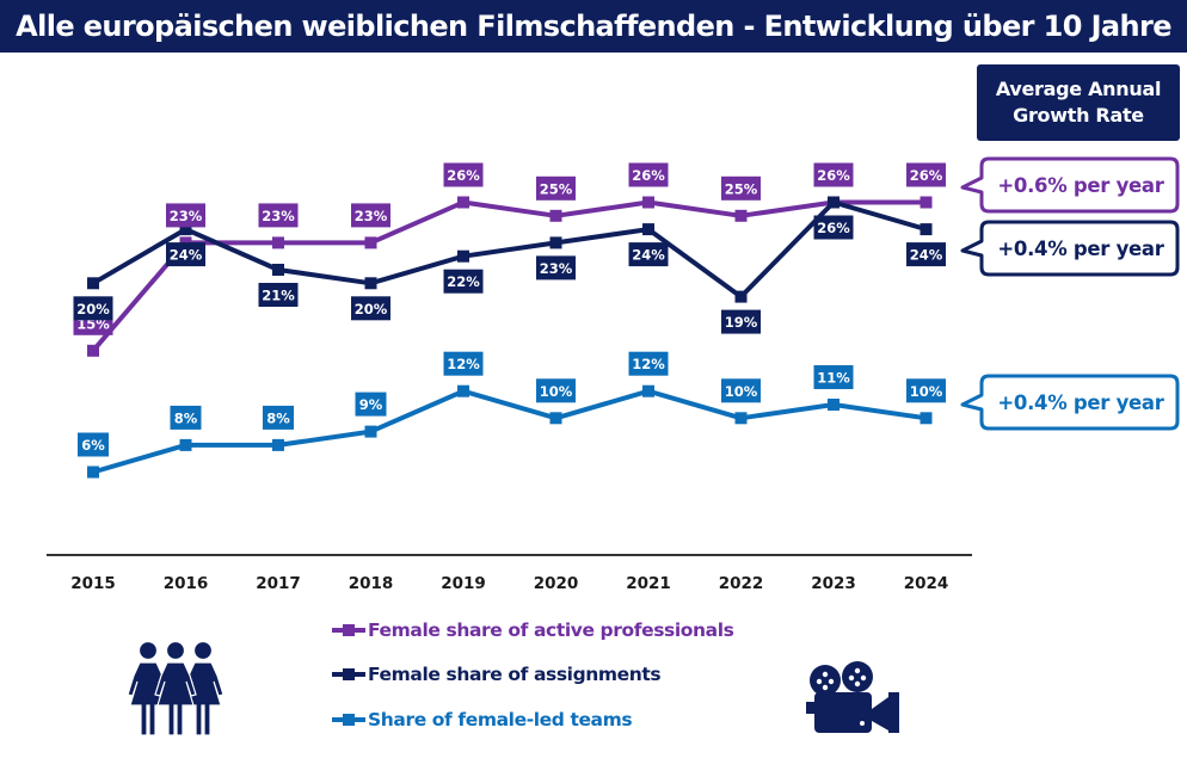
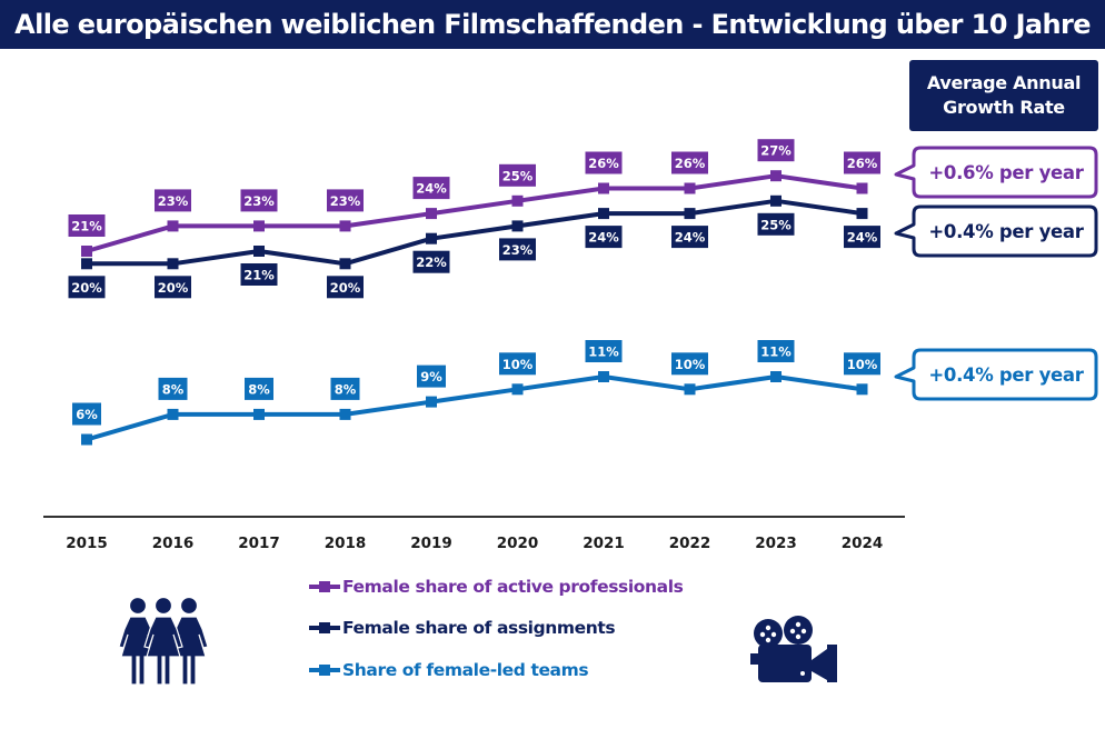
Female share of active professionals/2015: 15% -> 21%
Female share of assignments/2016: 24% -> 20%
Share of female-led teams/2018: 9% -> 8%
Female share of active professionals/2019: 26% -> 24%
Share of female-led teams/2019: 12% -> 9%
Share of female-led teams/2021: 12% -> 11%
Female share of active professionals/2022: 25% -> 26%
Female share of assignments/2022: 19% -> 24%
Female share of active professionals/2023: 26% -> 27%
Female share of assignments/2023: 26% -> 25%
